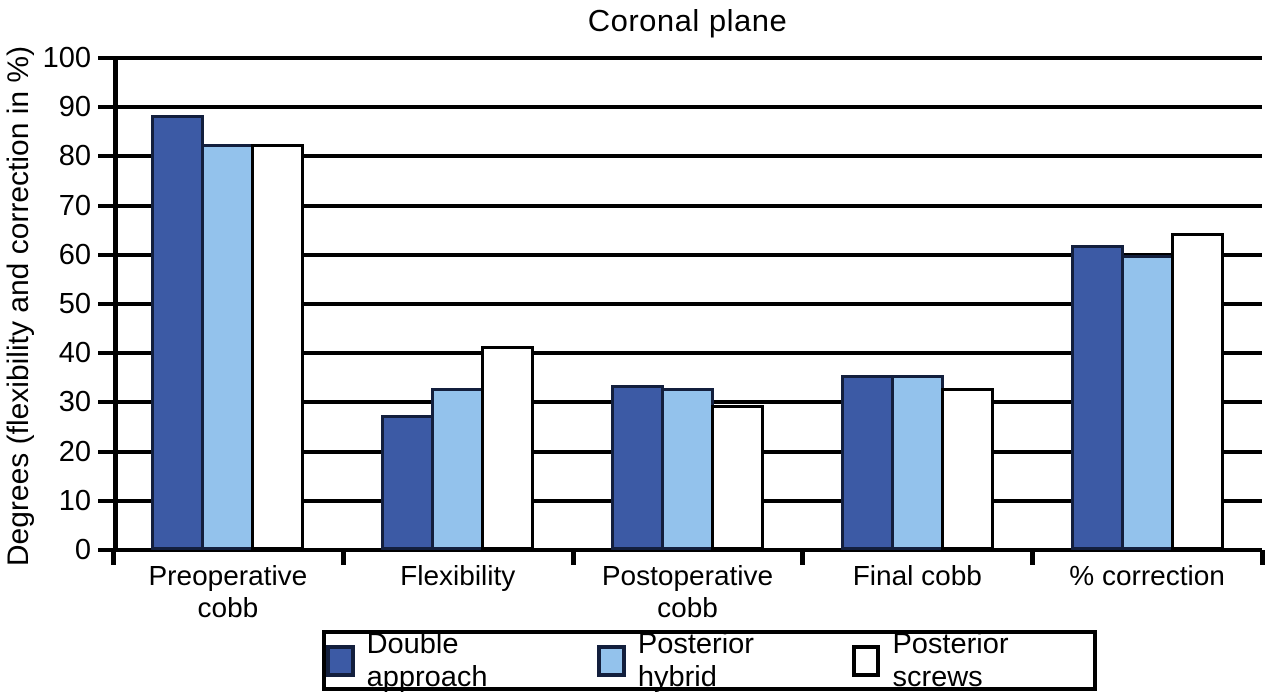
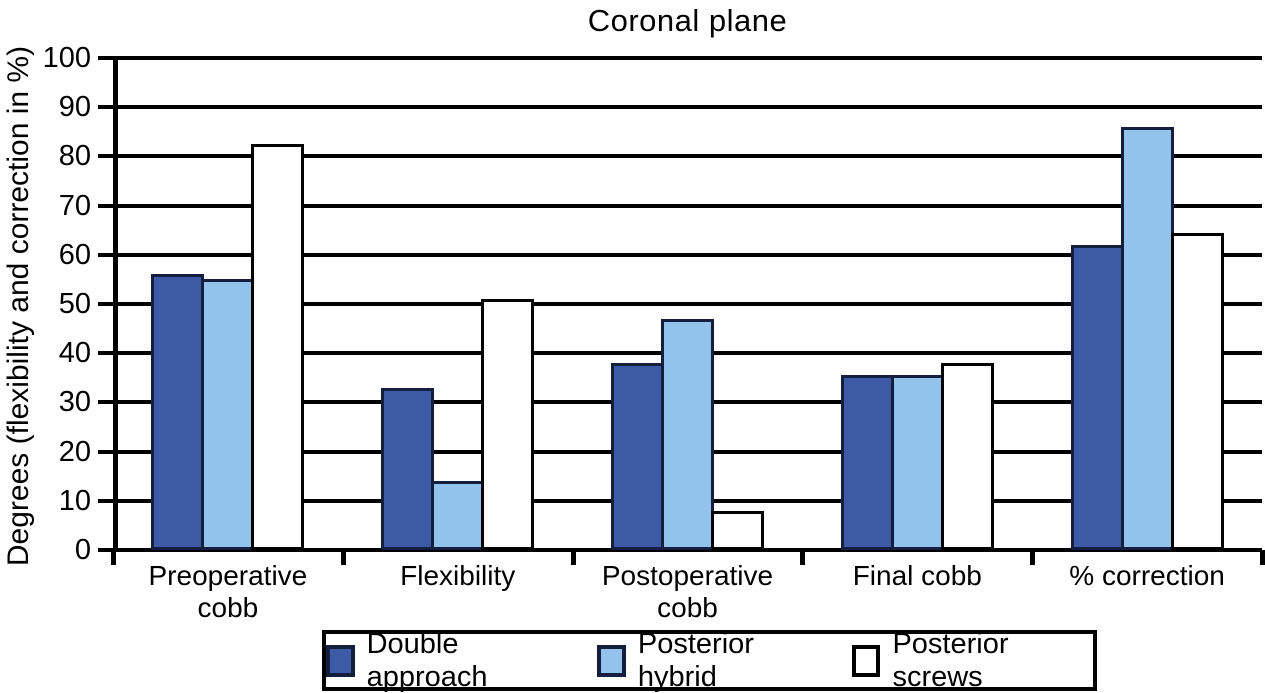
Double approach/Preoperative cobb: 88 -> 56
Posterior hybrid/Preoperative cobb: 82 -> 55
Double approach/Flexibility: 28 -> 33
Posterior hybrid/Flexibility: 33 -> 14
Posterior screws/Flexibility: 42 -> 51
Double approach/Postoperative cobb: 34 -> 38
Posterior hybrid/Postoperative cobb: 33 -> 47
Posterior screws/Postoperative cobb: 30 -> 8
Posterior screws/Final cobb: 33 -> 38
Posterior hybrid/% correction: 60 -> 86
